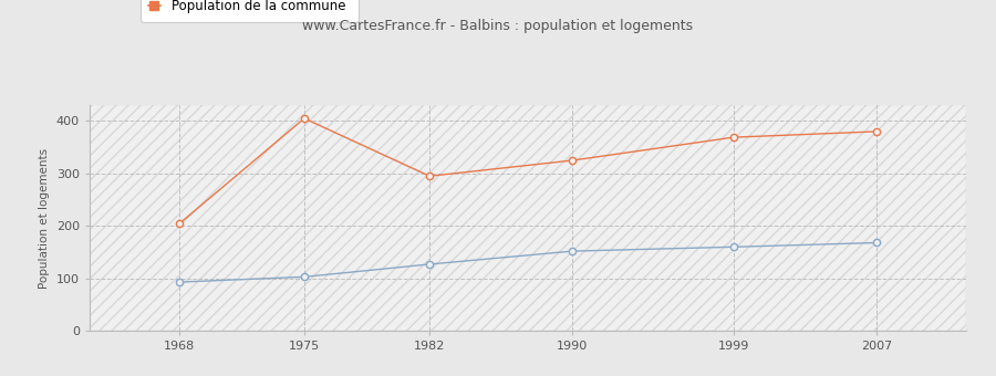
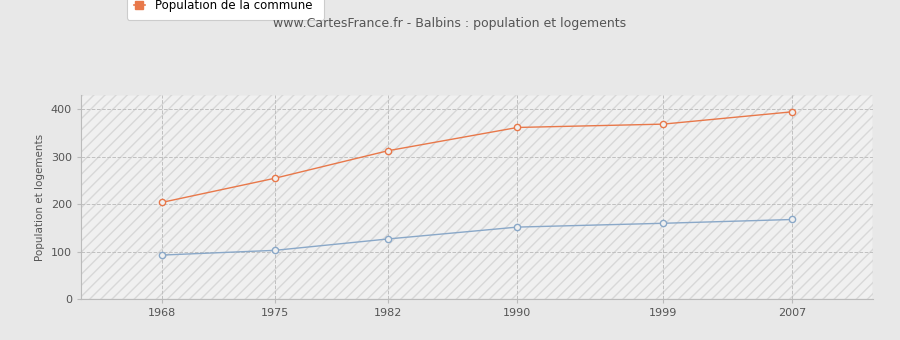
Population de la commune/1975: 405 -> 255
Population de la commune/1982: 295 -> 313
Population de la commune/1990: 325 -> 362
Population de la commune/2007: 380 -> 395
